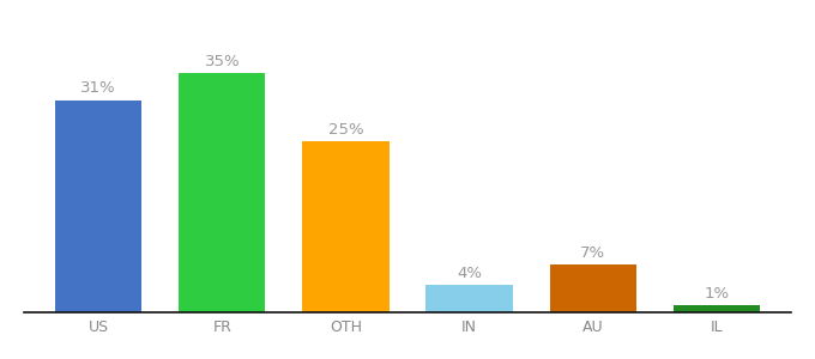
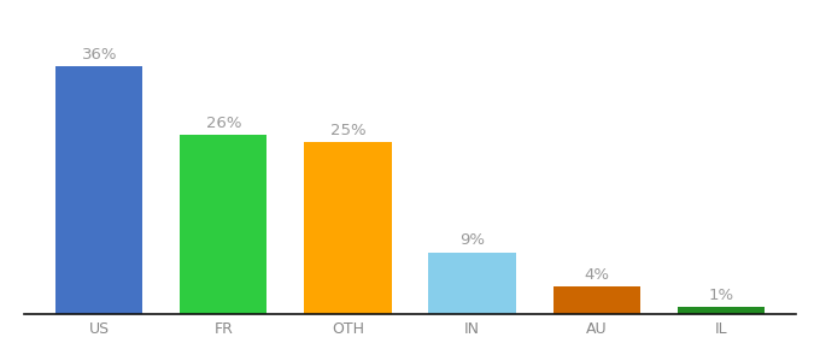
US: 31% -> 36%
FR: 35% -> 26%
IN: 4% -> 9%
AU: 7% -> 4%
